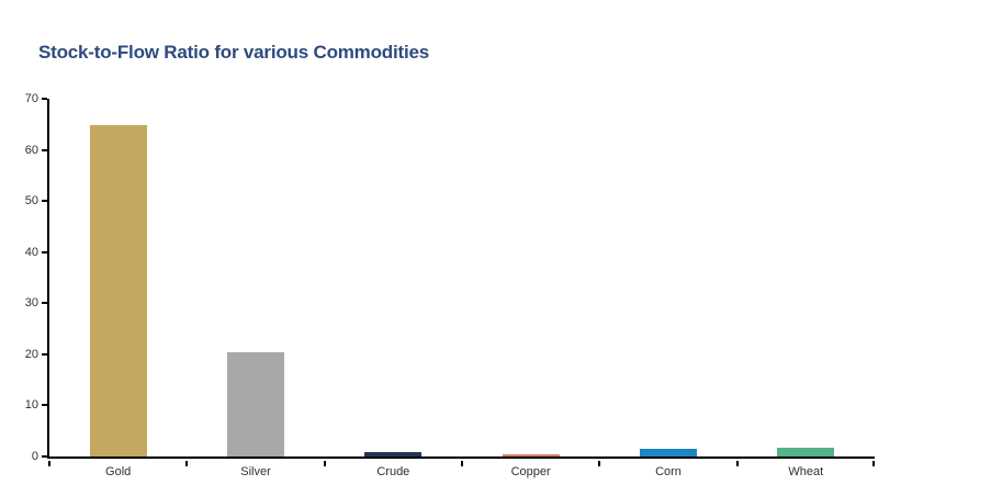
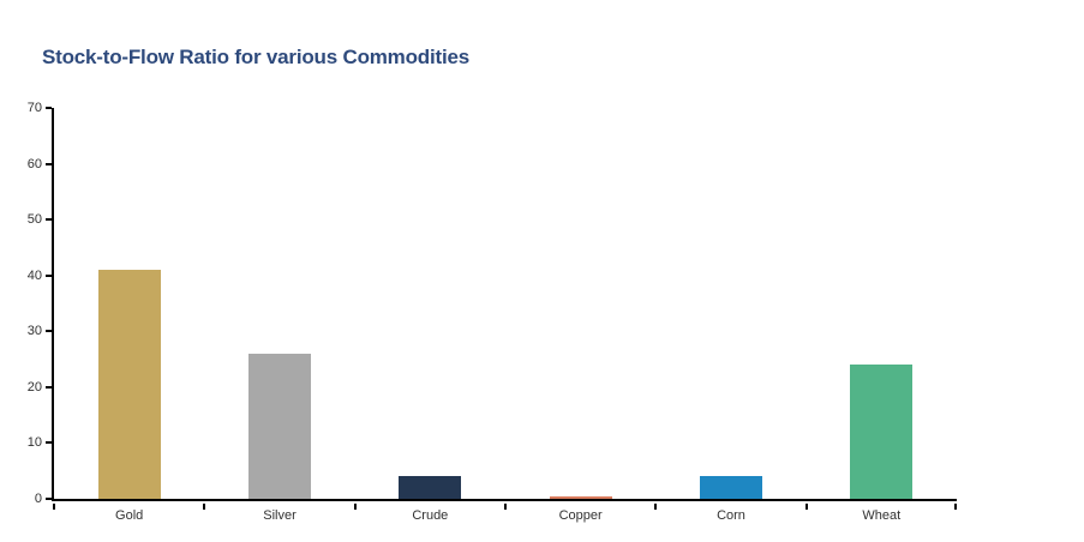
Gold: 65 -> 41
Silver: 20 -> 26
Crude: 1 -> 4
Corn: 1 -> 4
Wheat: 2 -> 24
